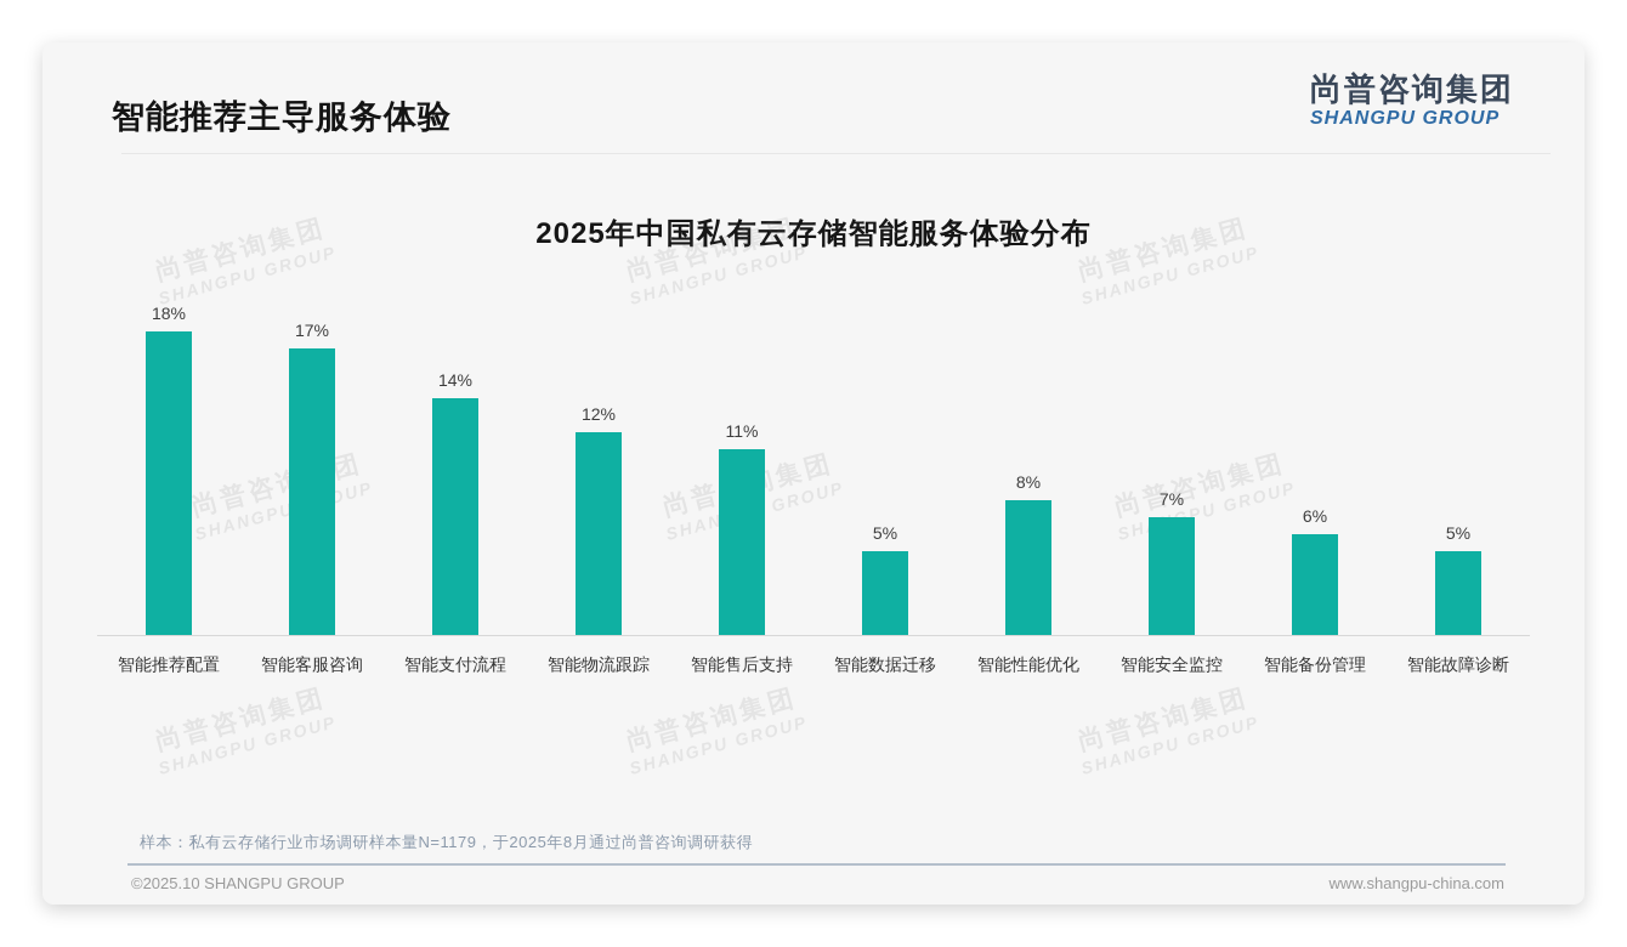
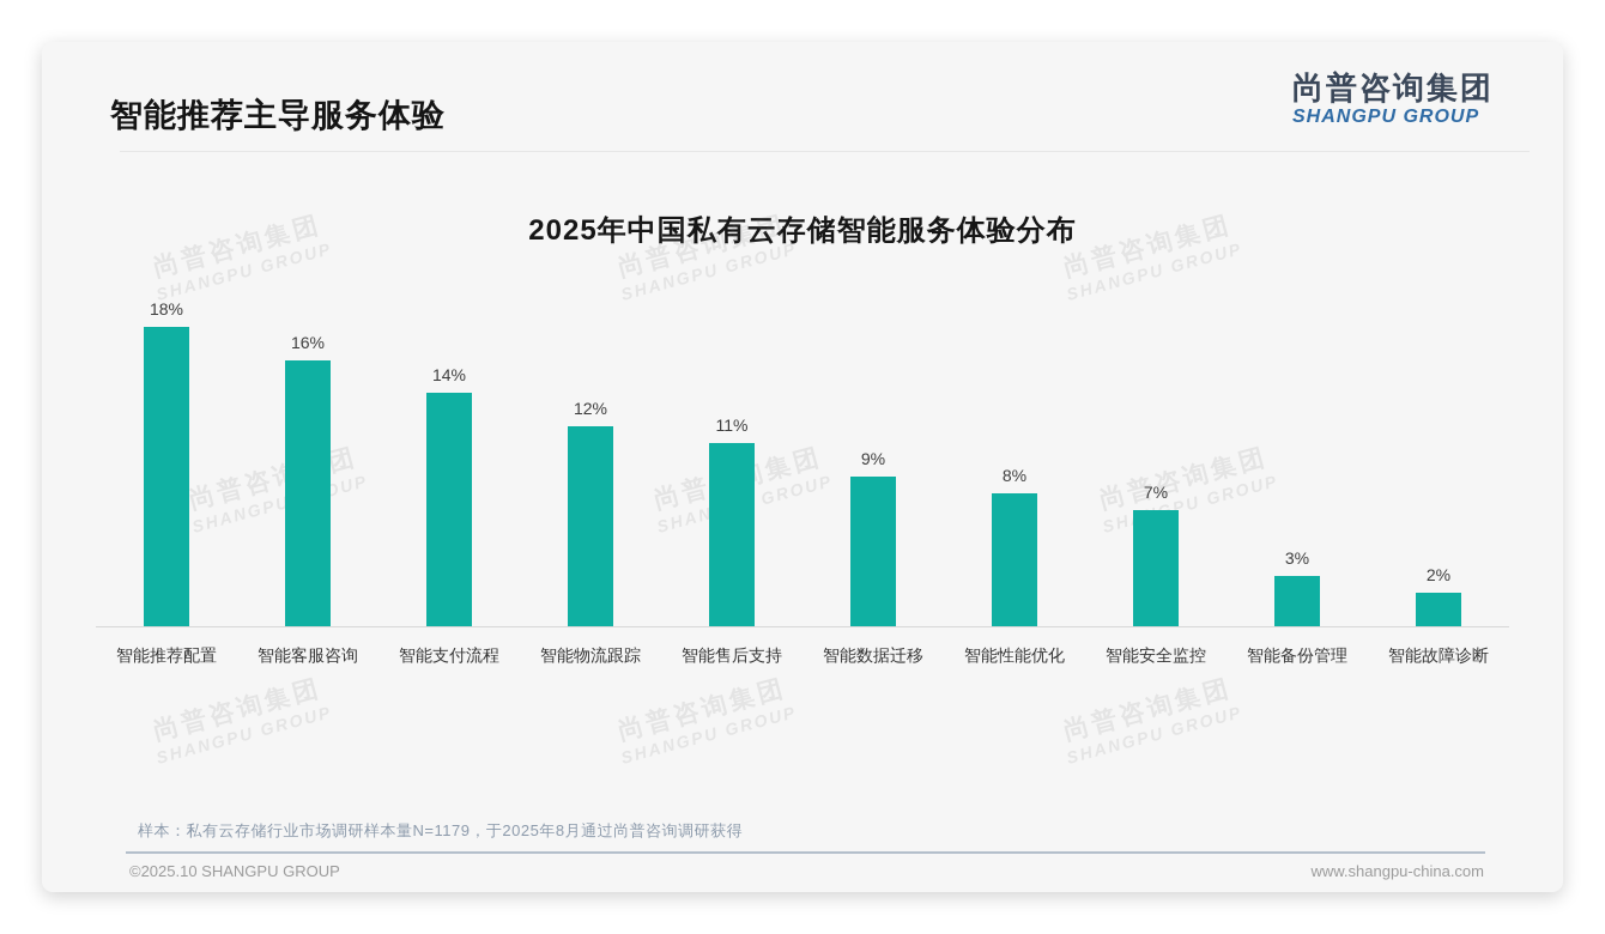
智能客服咨询: 17% -> 16%
智能数据迁移: 5% -> 9%
智能备份管理: 6% -> 3%
智能故障诊断: 5% -> 2%
